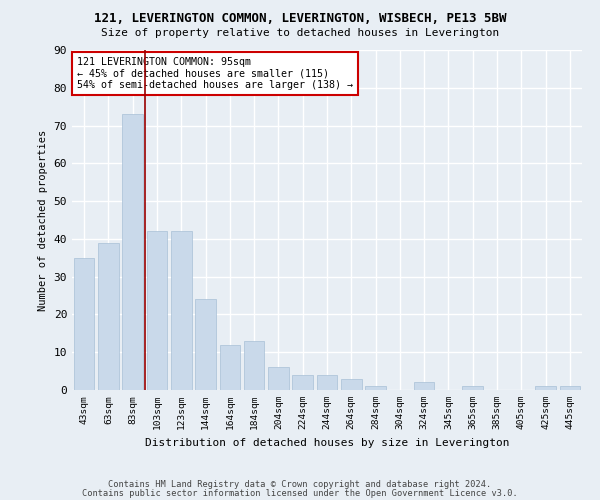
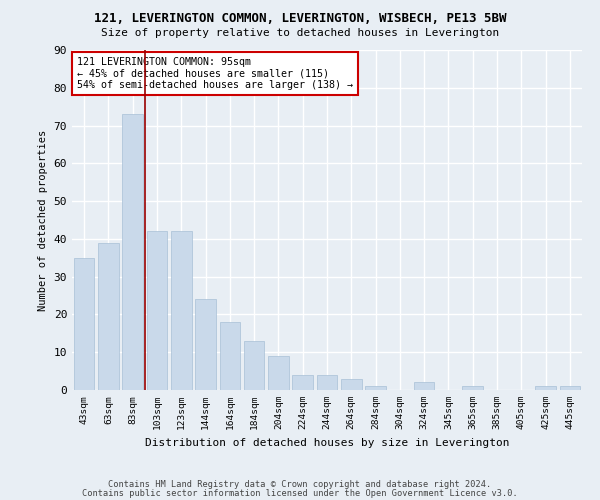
164sqm: 12 -> 18
204sqm: 6 -> 9
